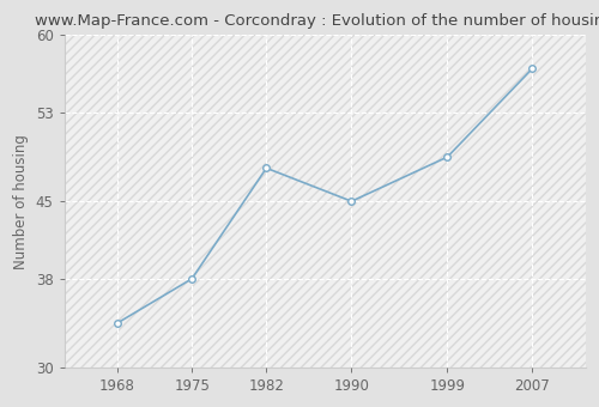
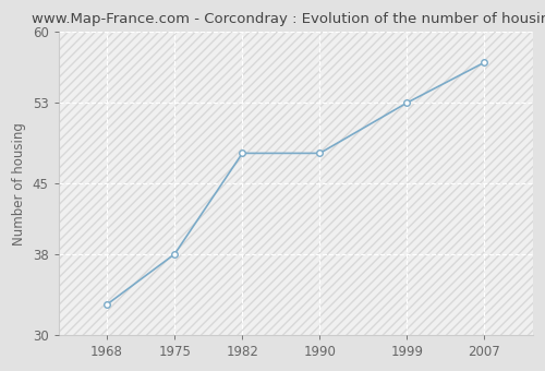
1968: 34 -> 33
1990: 45 -> 48
1999: 49 -> 53
